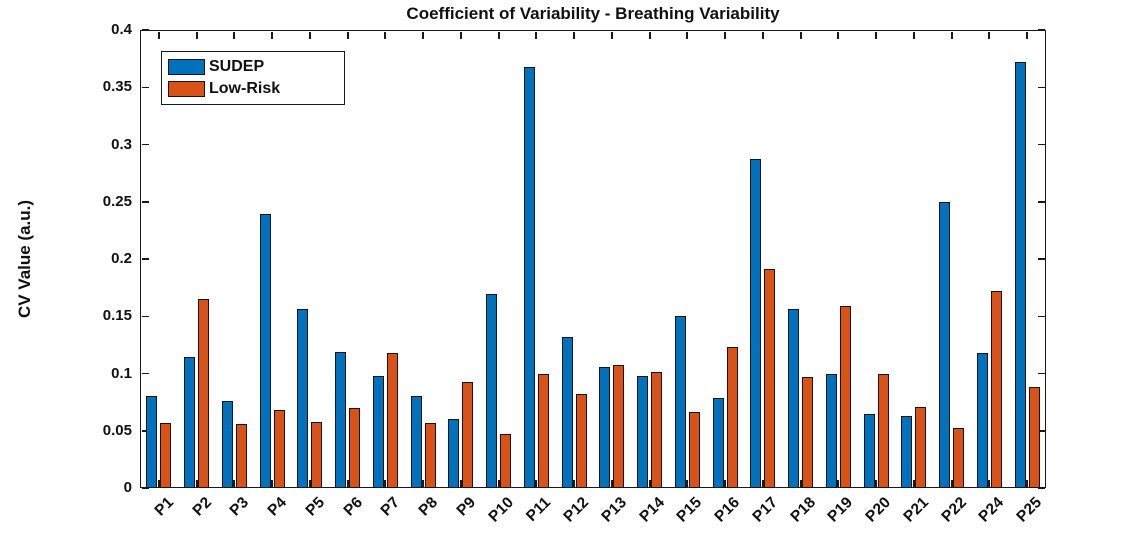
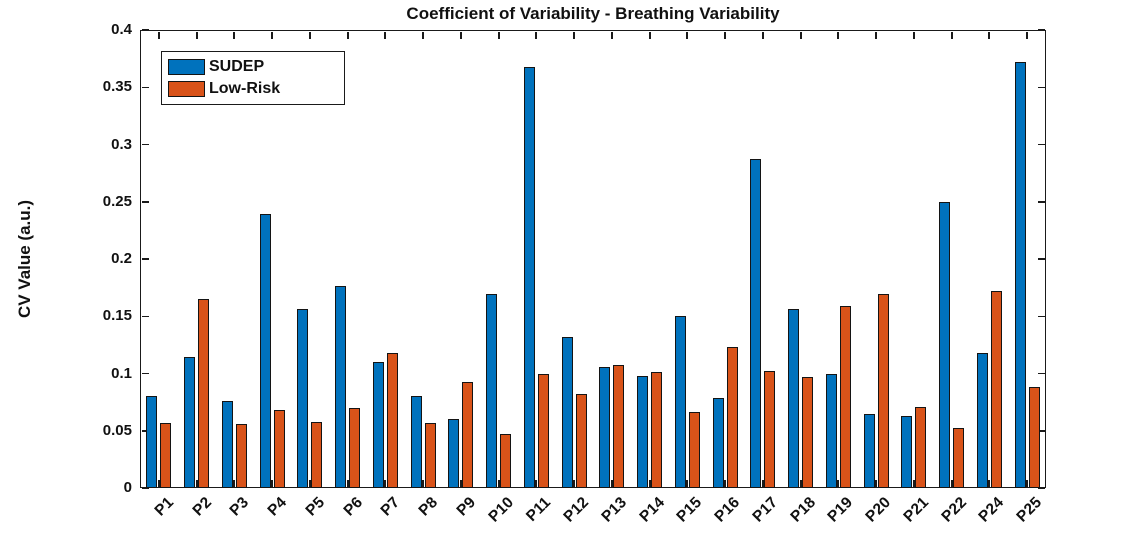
SUDEP/P6: 0.119 -> 0.176
SUDEP/P7: 0.098 -> 0.110
Low-Risk/P17: 0.191 -> 0.102
Low-Risk/P20: 0.100 -> 0.169
